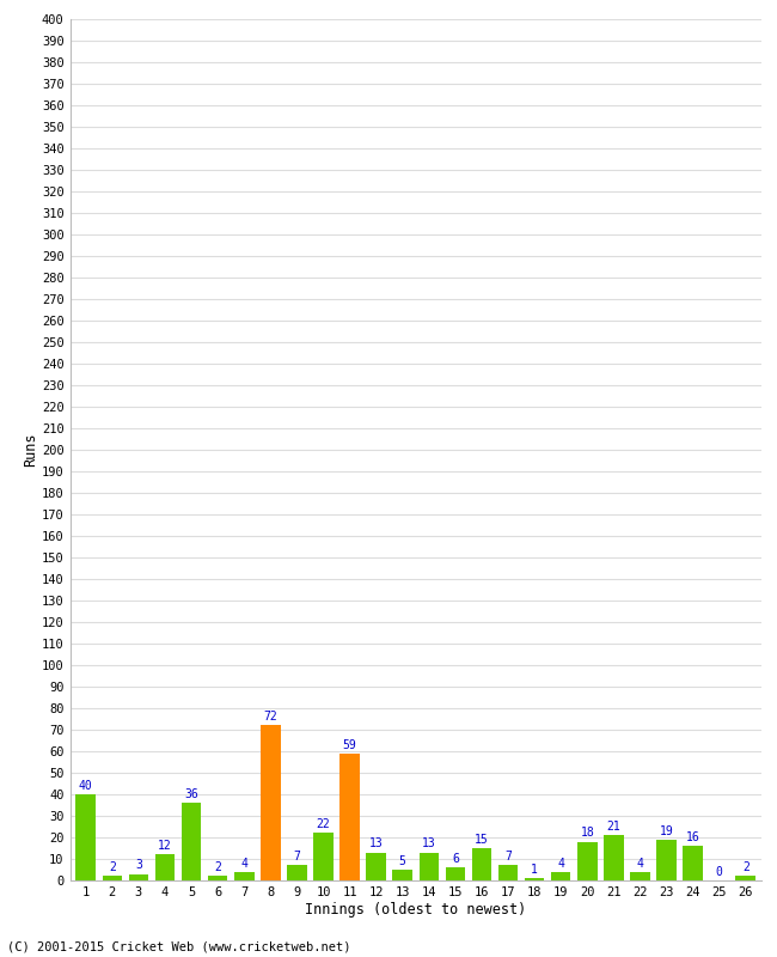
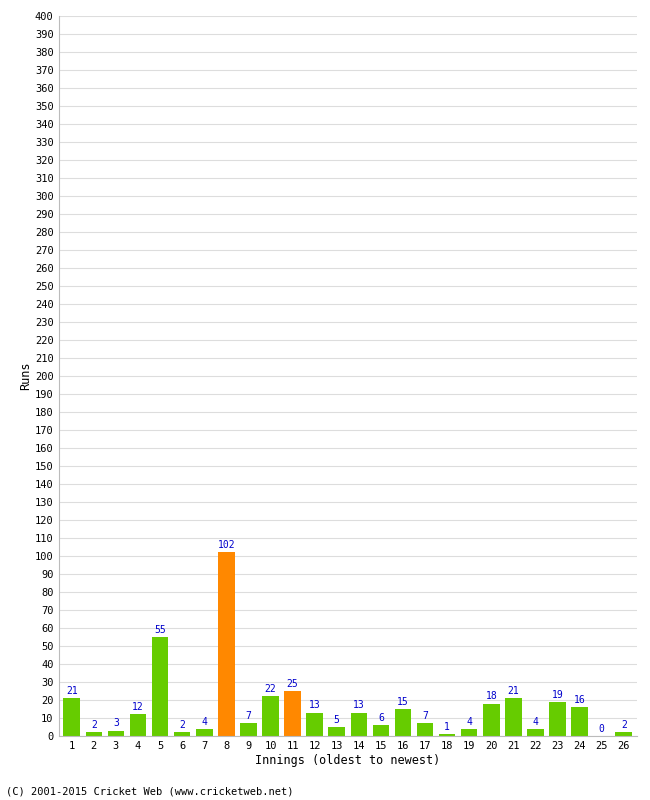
1: 40 -> 21
5: 36 -> 55
8: 72 -> 102
11: 59 -> 25
